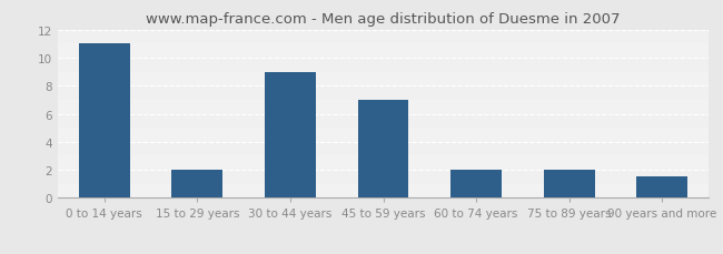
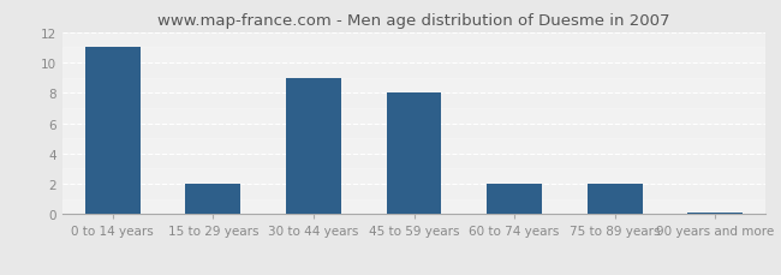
45 to 59 years: 7.0 -> 8.0
90 years and more: 1.5 -> 0.1
